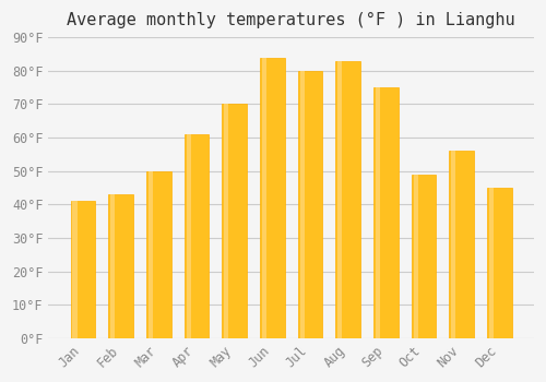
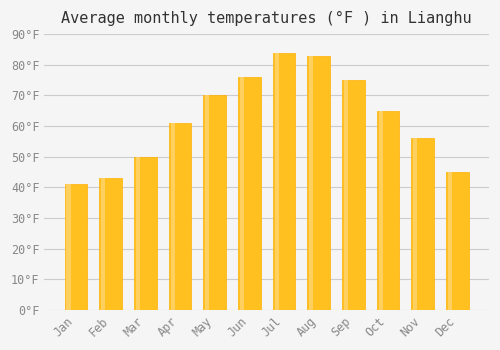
Jun: 84°F -> 76°F
Jul: 80°F -> 84°F
Oct: 49°F -> 65°F
